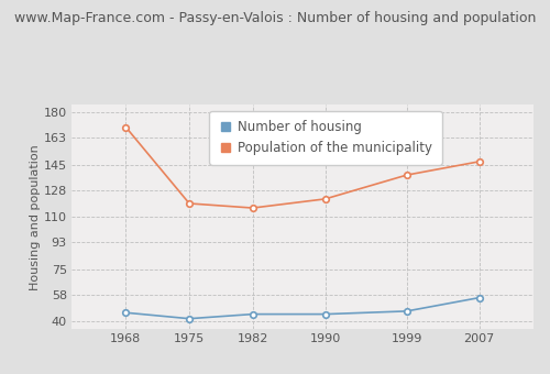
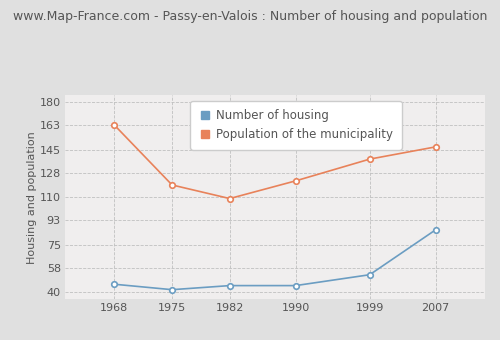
Population of the municipality/1968: 170 -> 163
Population of the municipality/1982: 116 -> 109
Number of housing/1999: 47 -> 53
Number of housing/2007: 56 -> 86
